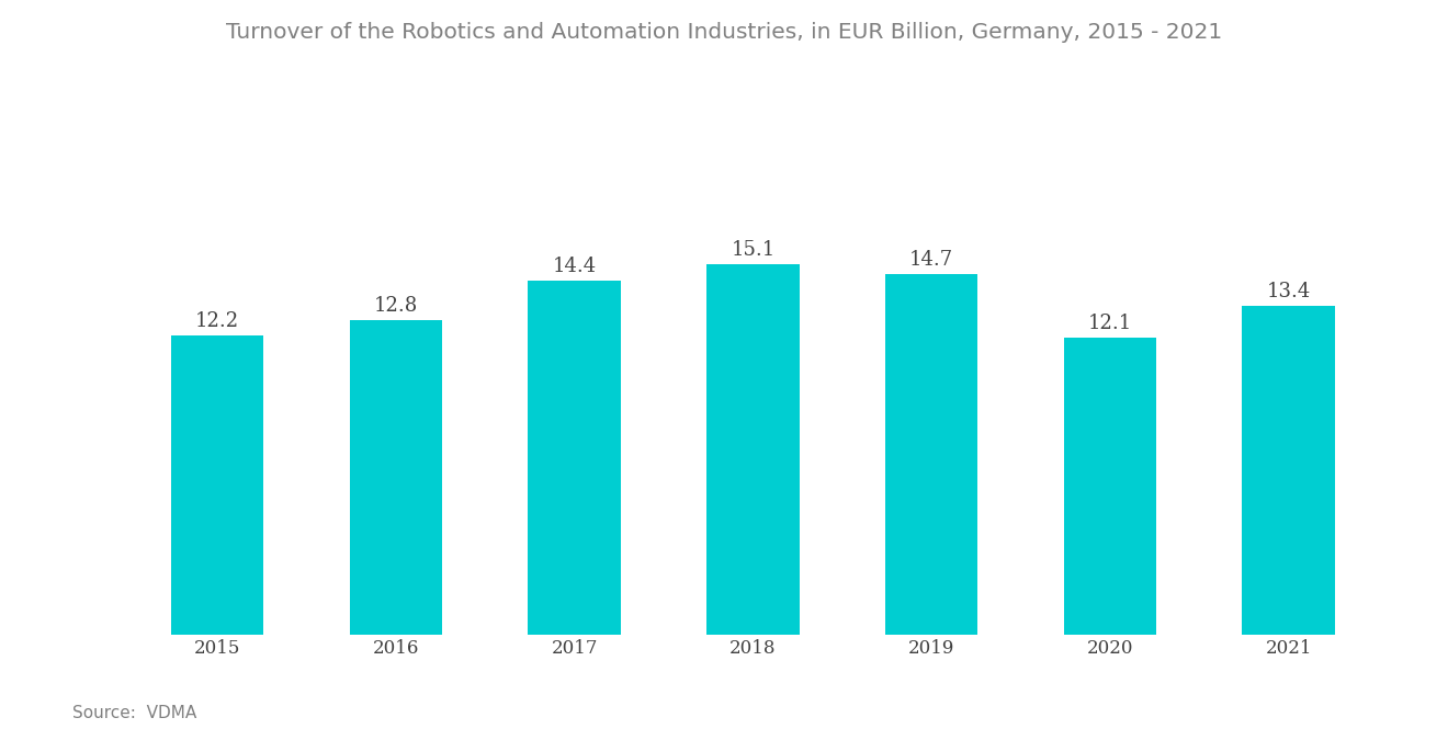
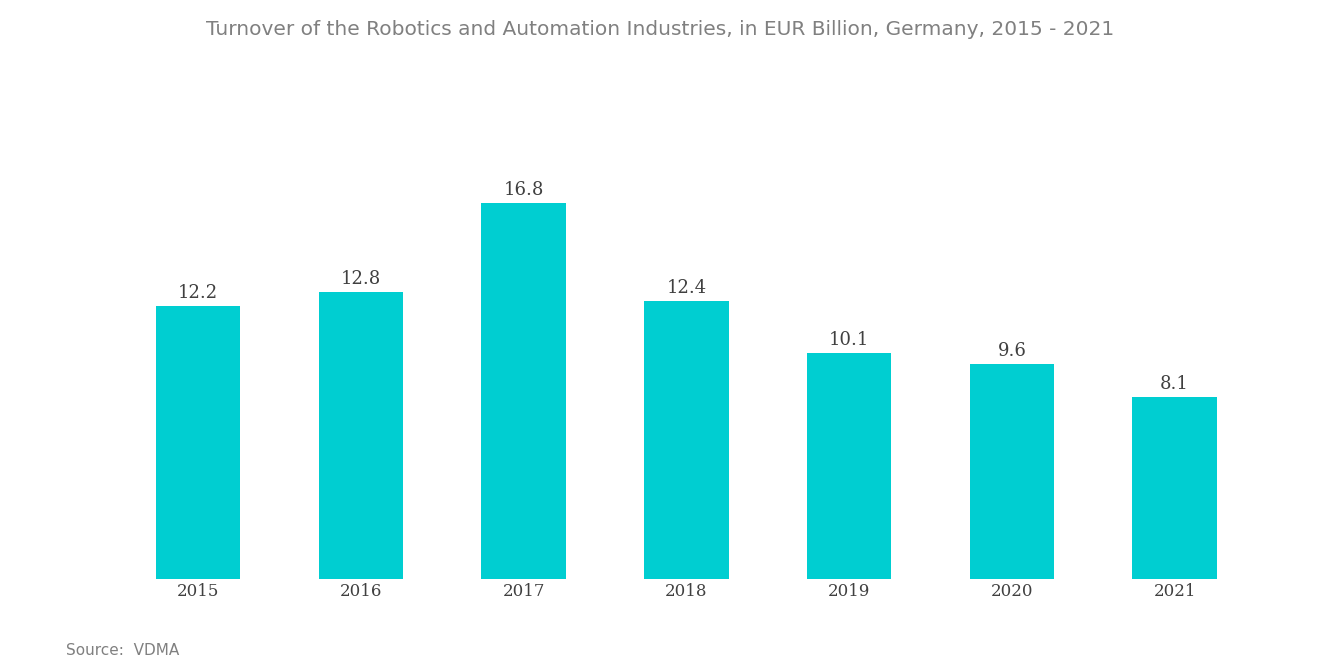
2017: 14.4 -> 16.8
2018: 15.1 -> 12.4
2019: 14.7 -> 10.1
2020: 12.1 -> 9.6
2021: 13.4 -> 8.1
